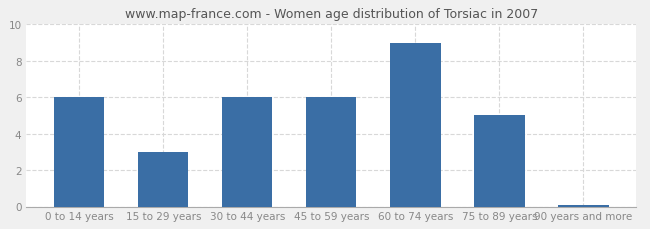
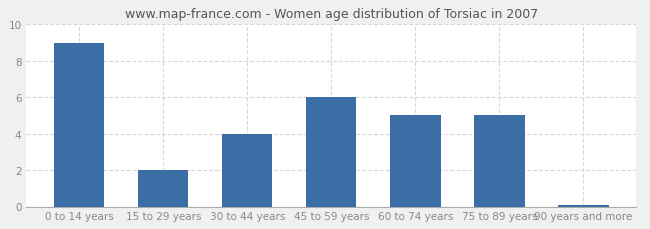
0 to 14 years: 6.0 -> 9.0
15 to 29 years: 3.0 -> 2.0
30 to 44 years: 6.0 -> 4.0
60 to 74 years: 9.0 -> 5.0
